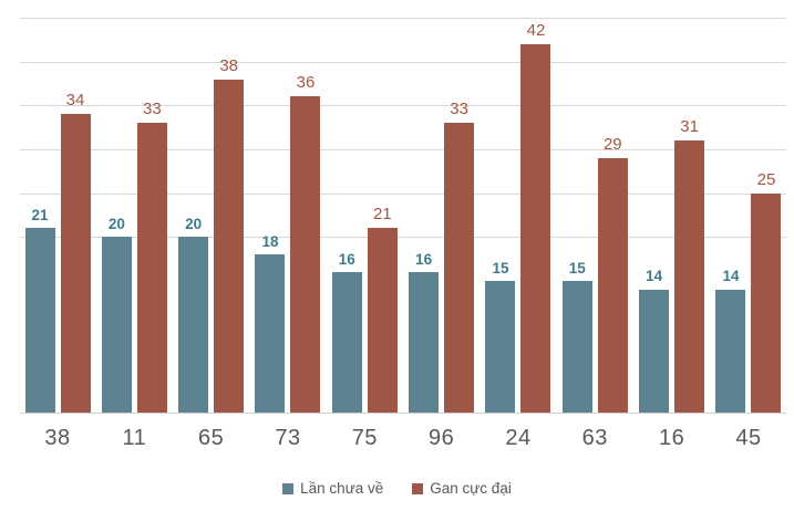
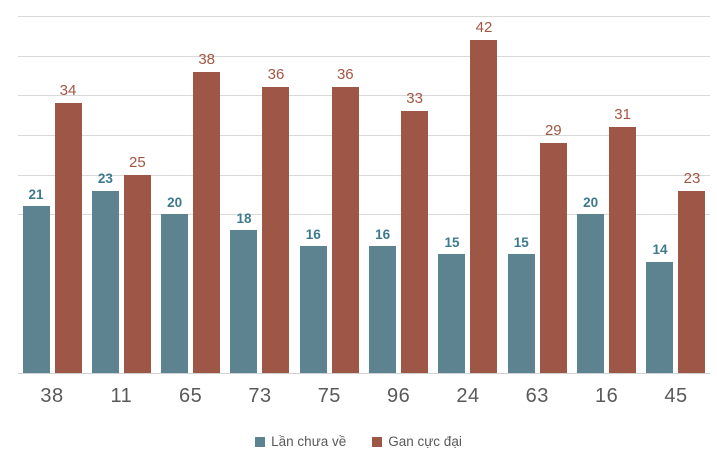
Lần chưa về/11: 20 -> 23
Gan cực đại/11: 33 -> 25
Gan cực đại/75: 21 -> 36
Lần chưa về/16: 14 -> 20
Gan cực đại/45: 25 -> 23
